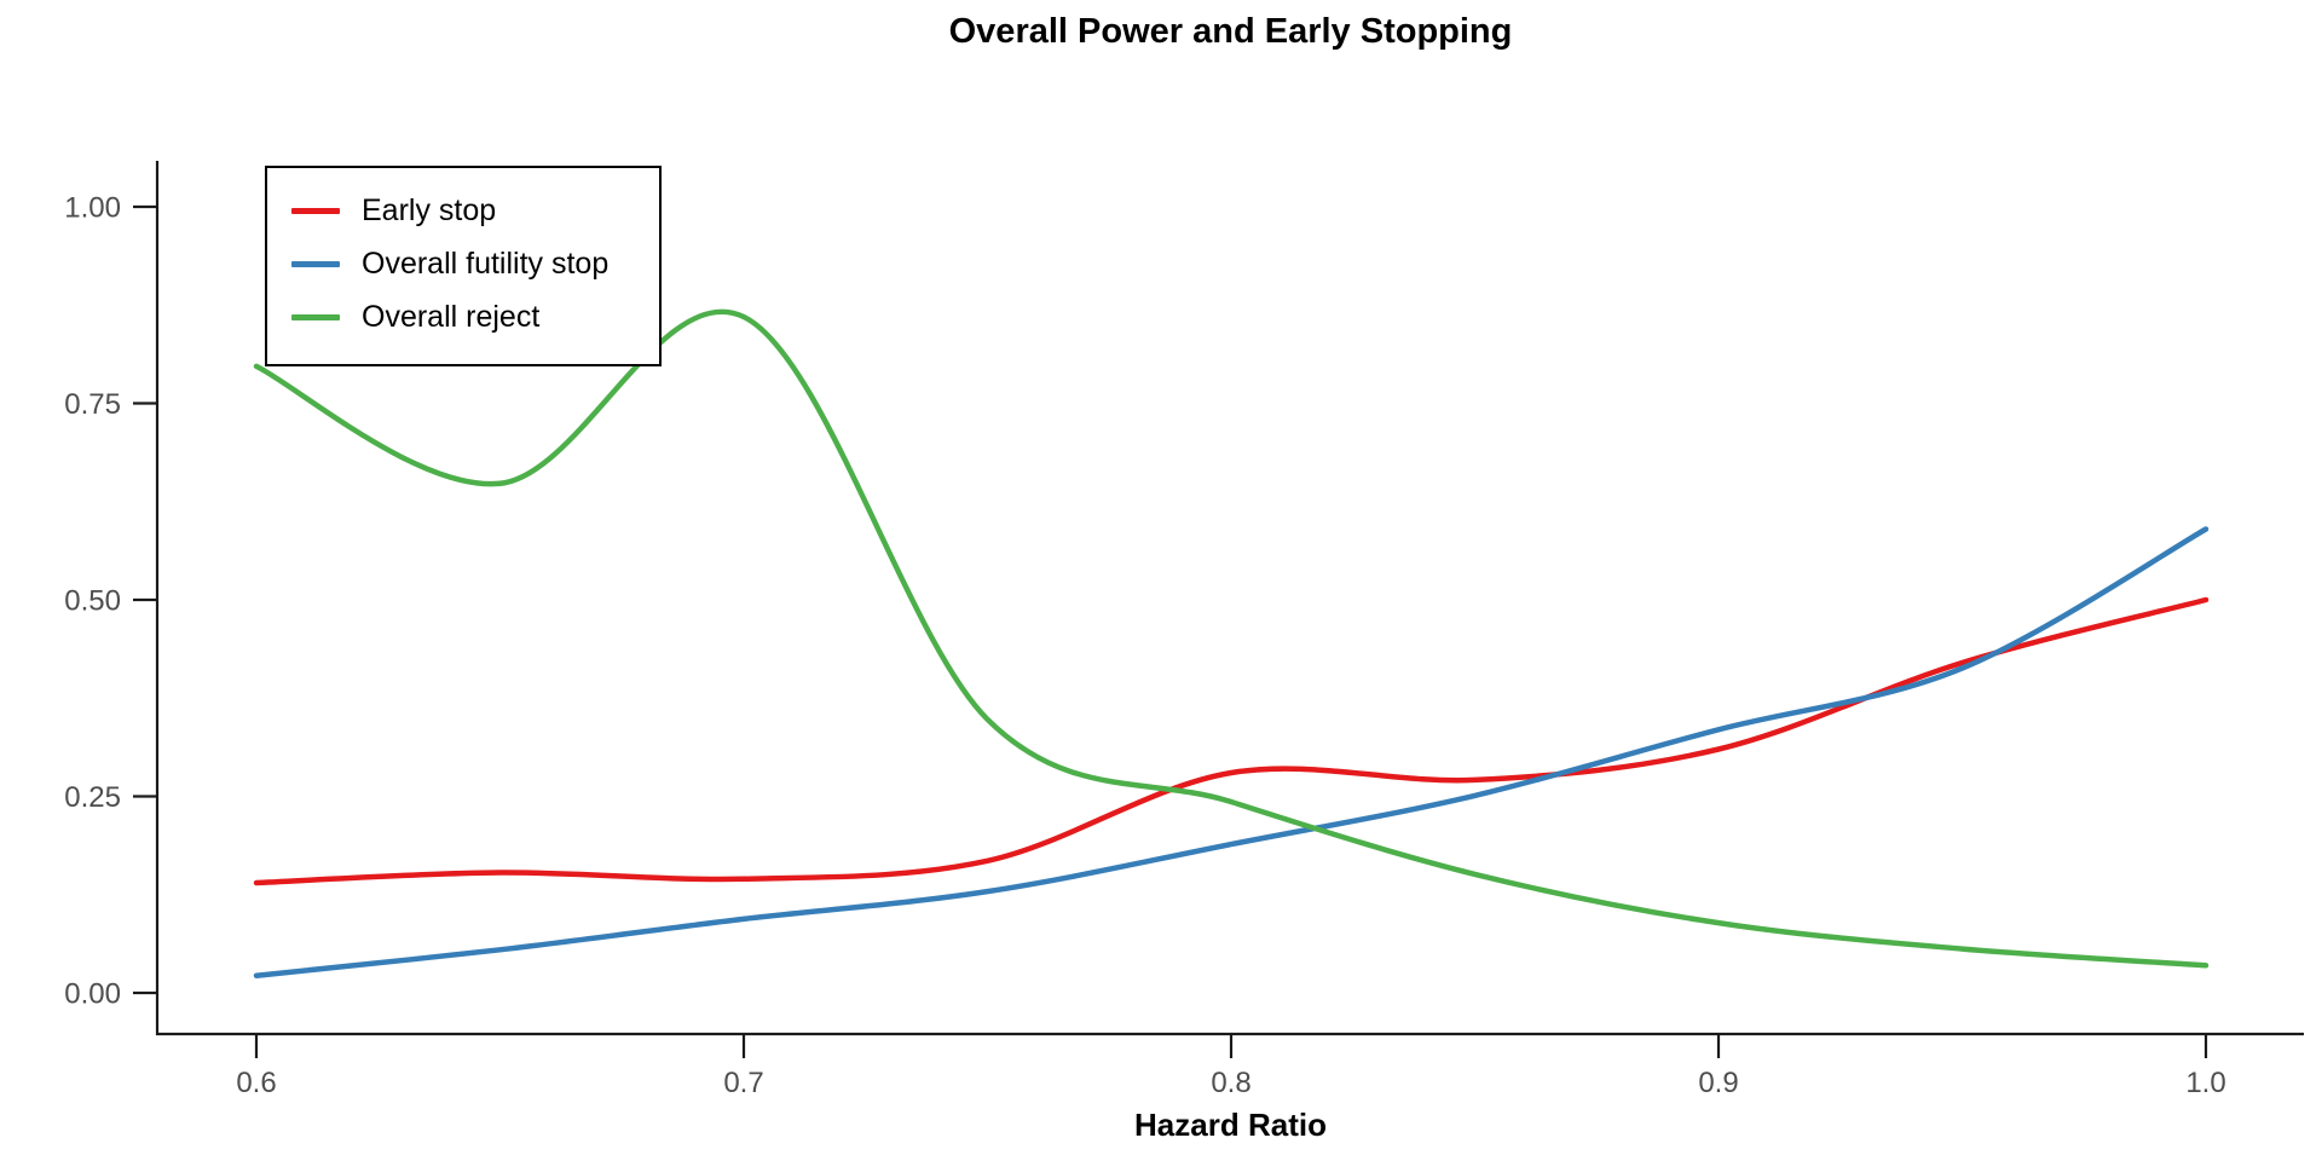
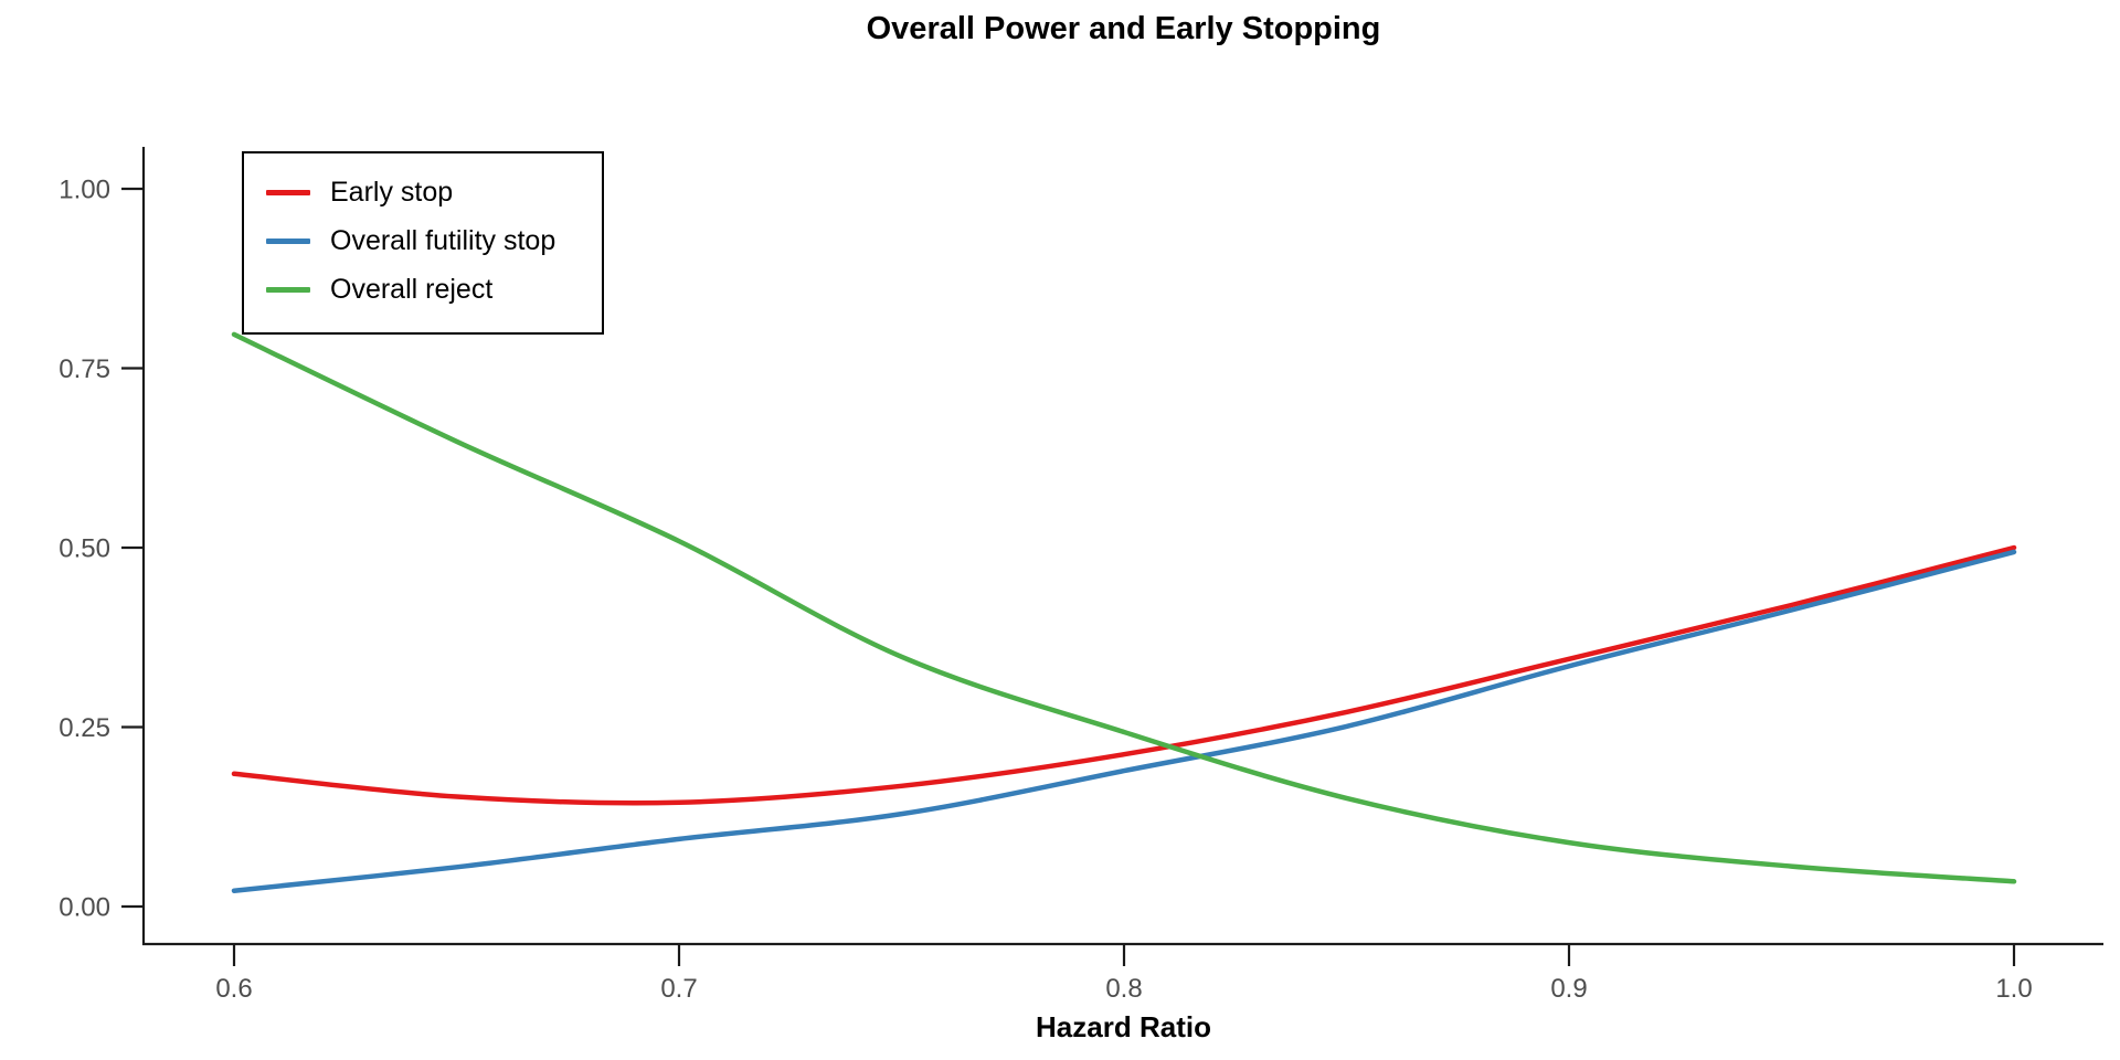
Early stop/0.6: 0.14 -> 0.18
Overall reject/0.7: 0.86 -> 0.51
Early stop/0.8: 0.28 -> 0.21
Early stop/0.9: 0.31 -> 0.34
Overall futility stop/1.0: 0.59 -> 0.49
